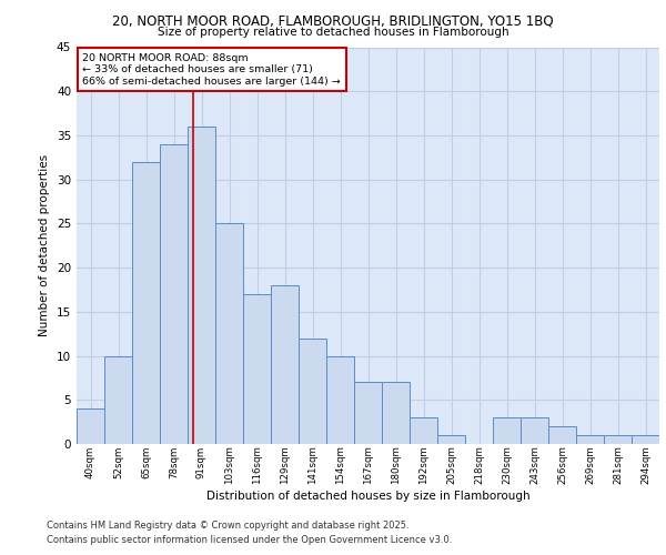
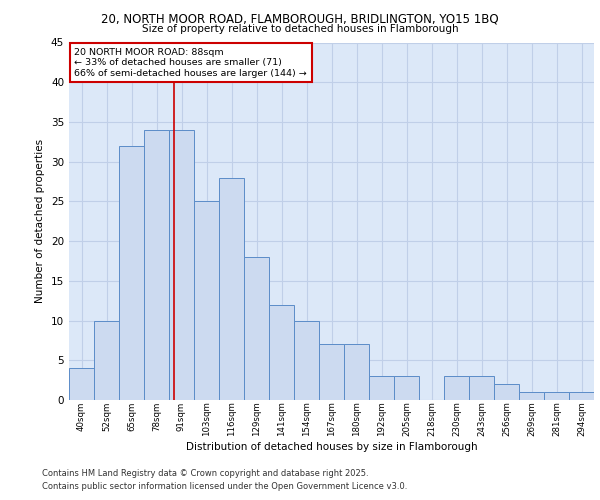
91sqm: 36 -> 34
116sqm: 17 -> 28
205sqm: 1 -> 3
